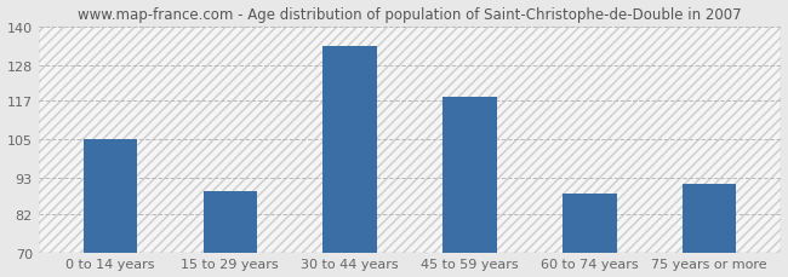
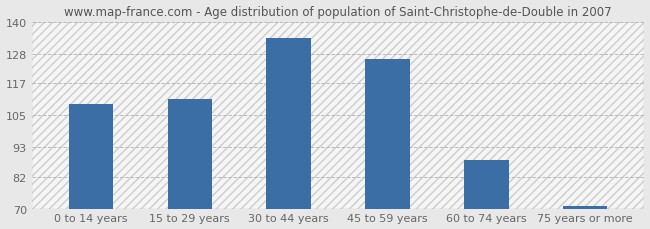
0 to 14 years: 105 -> 109
15 to 29 years: 89 -> 111
45 to 59 years: 118 -> 126
75 years or more: 91 -> 71
